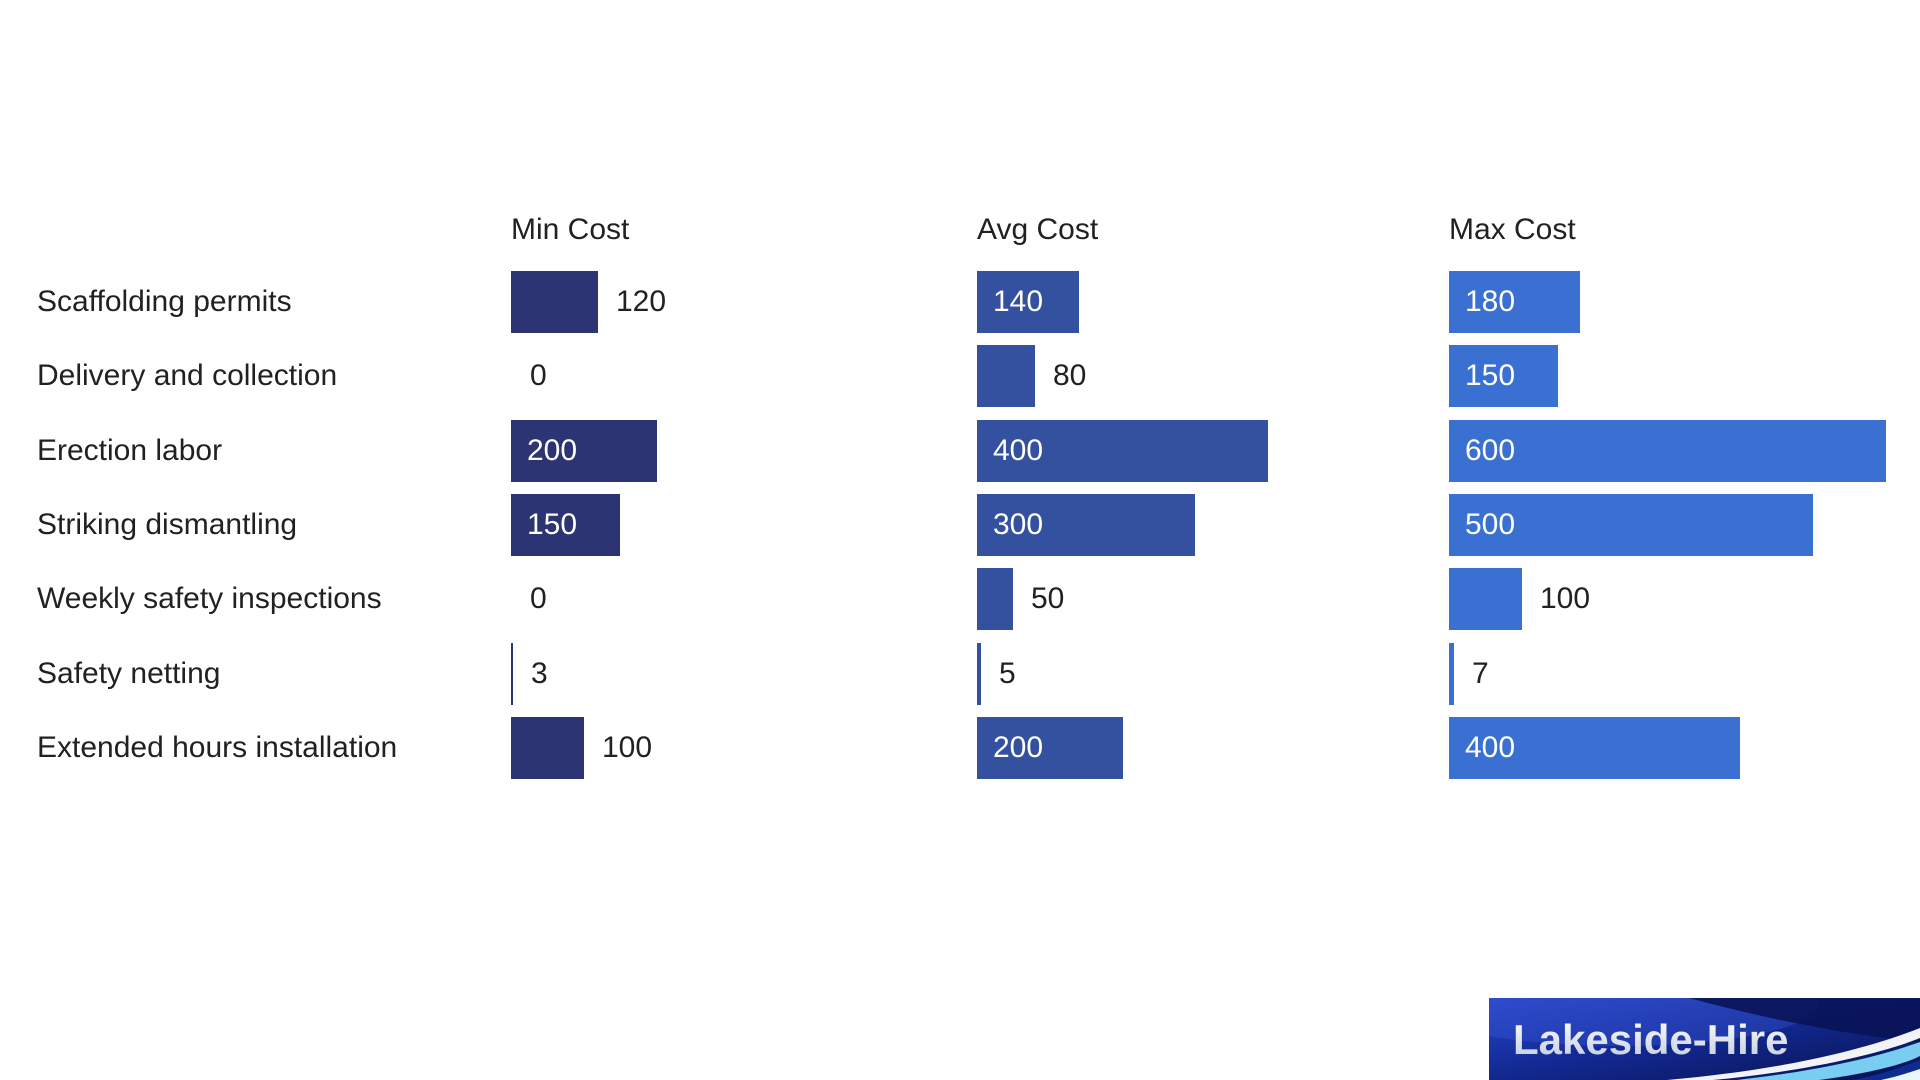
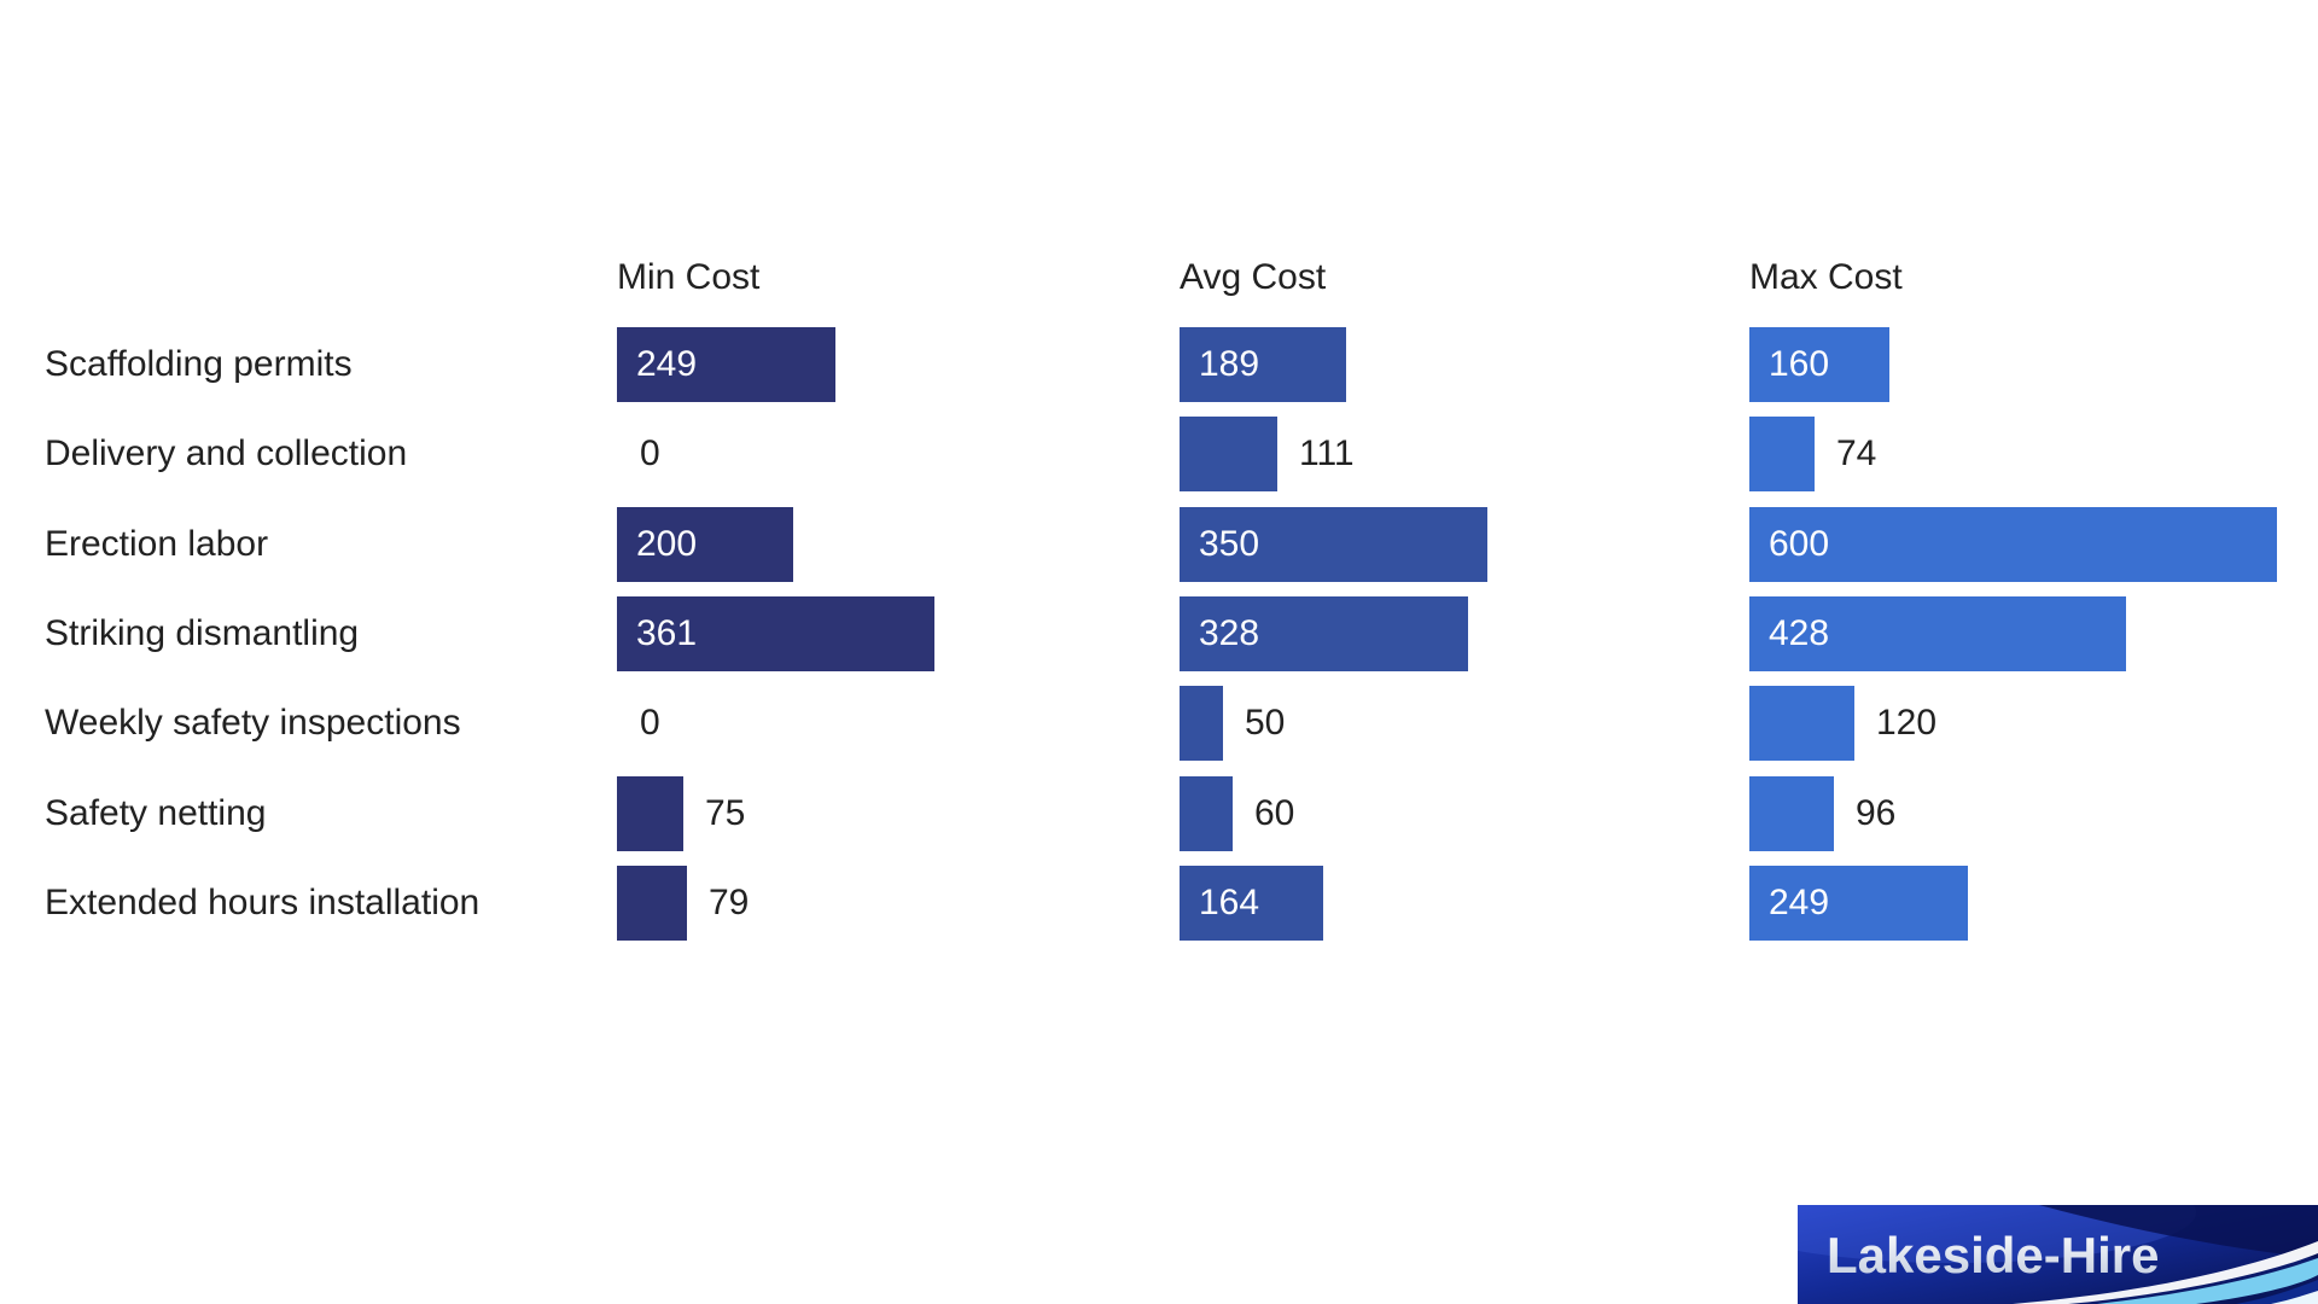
Min Cost/Scaffolding permits: 120 -> 249
Avg Cost/Scaffolding permits: 140 -> 189
Max Cost/Scaffolding permits: 180 -> 160
Avg Cost/Delivery and collection: 80 -> 111
Max Cost/Delivery and collection: 150 -> 74
Avg Cost/Erection labor: 400 -> 350
Min Cost/Striking dismantling: 150 -> 361
Avg Cost/Striking dismantling: 300 -> 328
Max Cost/Striking dismantling: 500 -> 428
Max Cost/Weekly safety inspections: 100 -> 120
Min Cost/Safety netting: 3 -> 75
Avg Cost/Safety netting: 5 -> 60
Max Cost/Safety netting: 7 -> 96
Min Cost/Extended hours installation: 100 -> 79
Avg Cost/Extended hours installation: 200 -> 164
Max Cost/Extended hours installation: 400 -> 249
